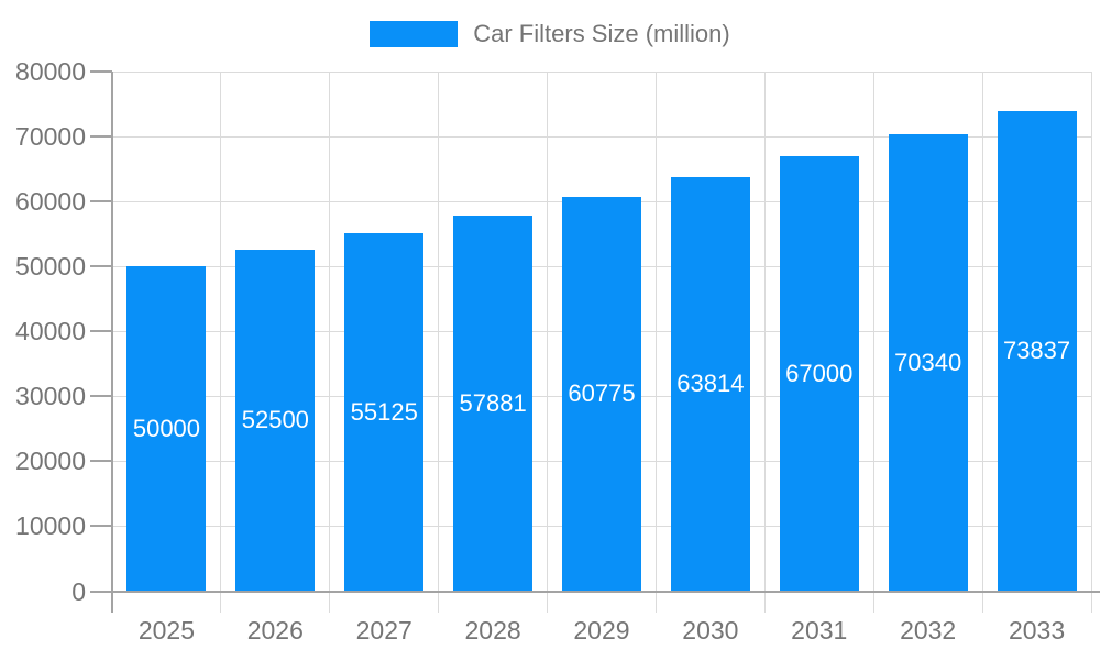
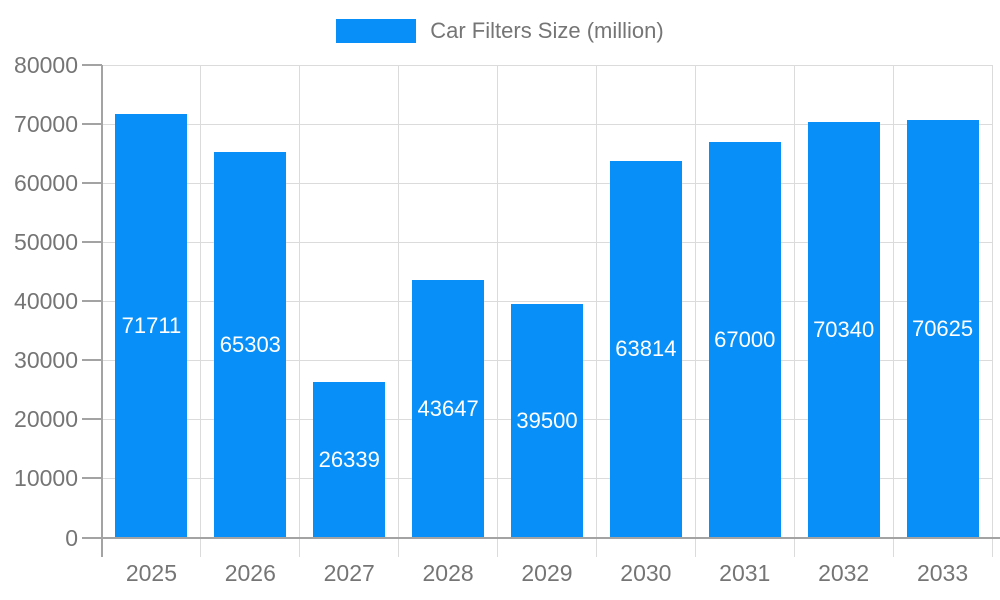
2025: 50000 -> 71711
2026: 52500 -> 65303
2027: 55125 -> 26339
2028: 57881 -> 43647
2029: 60775 -> 39500
2033: 73837 -> 70625
